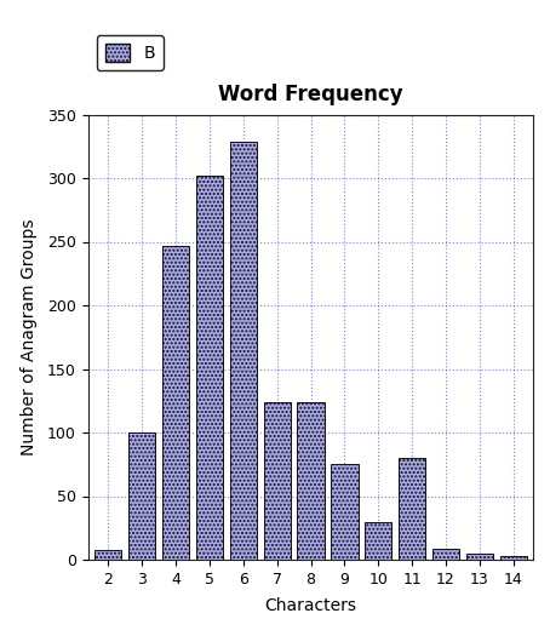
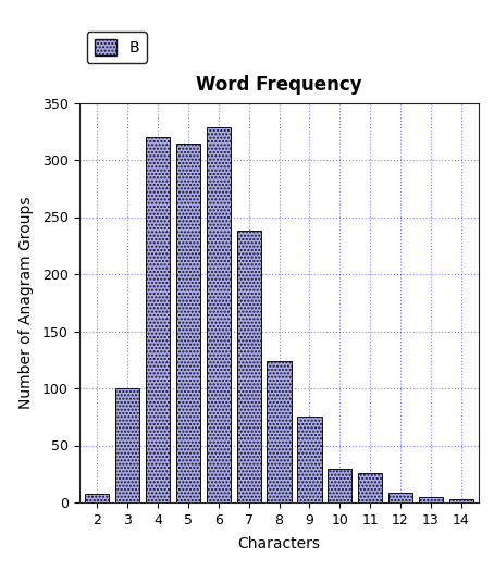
4: 247 -> 320
5: 302 -> 314
7: 124 -> 238
11: 80 -> 26
